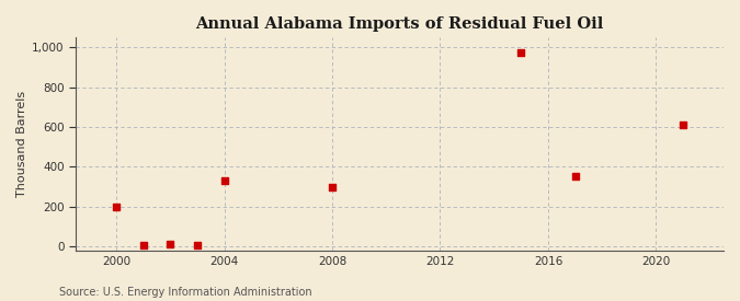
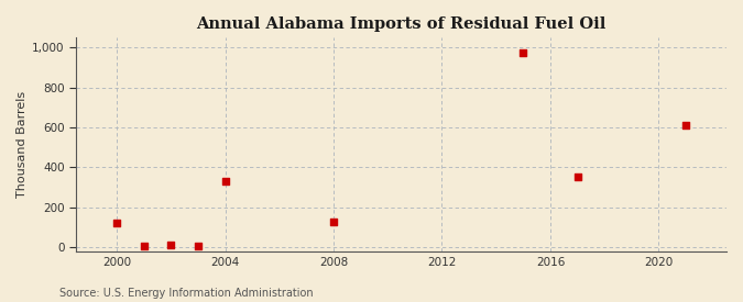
2000: 200 -> 120
2008: 300 -> 120
